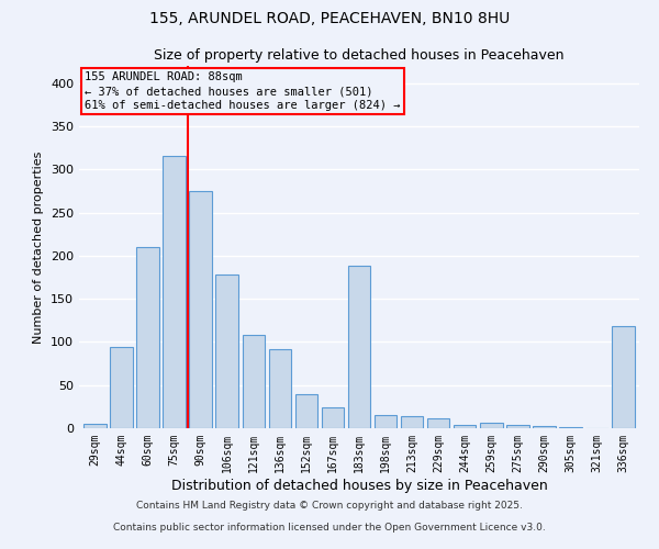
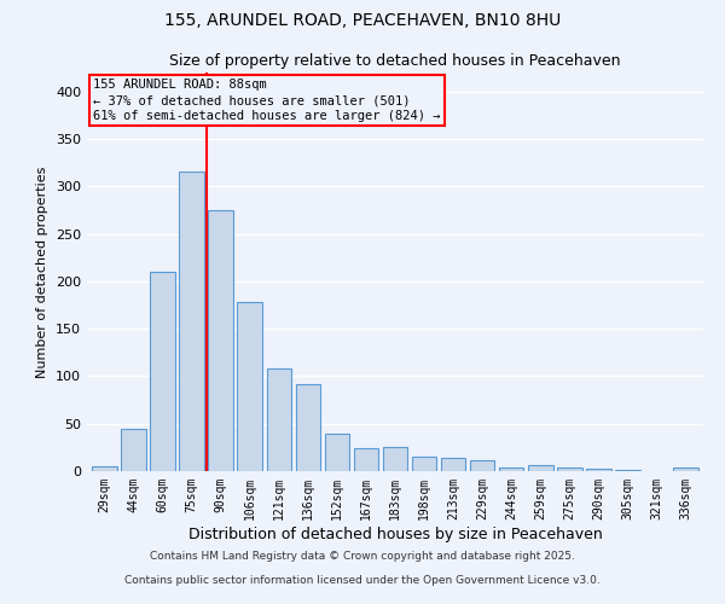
44sqm: 94 -> 44
183sqm: 188 -> 25
336sqm: 118 -> 4
